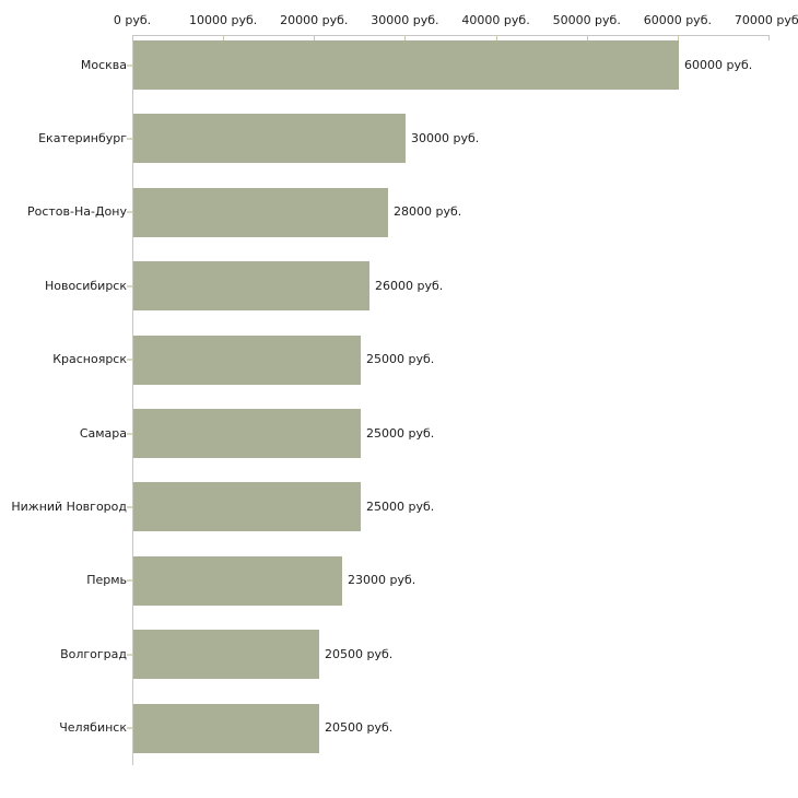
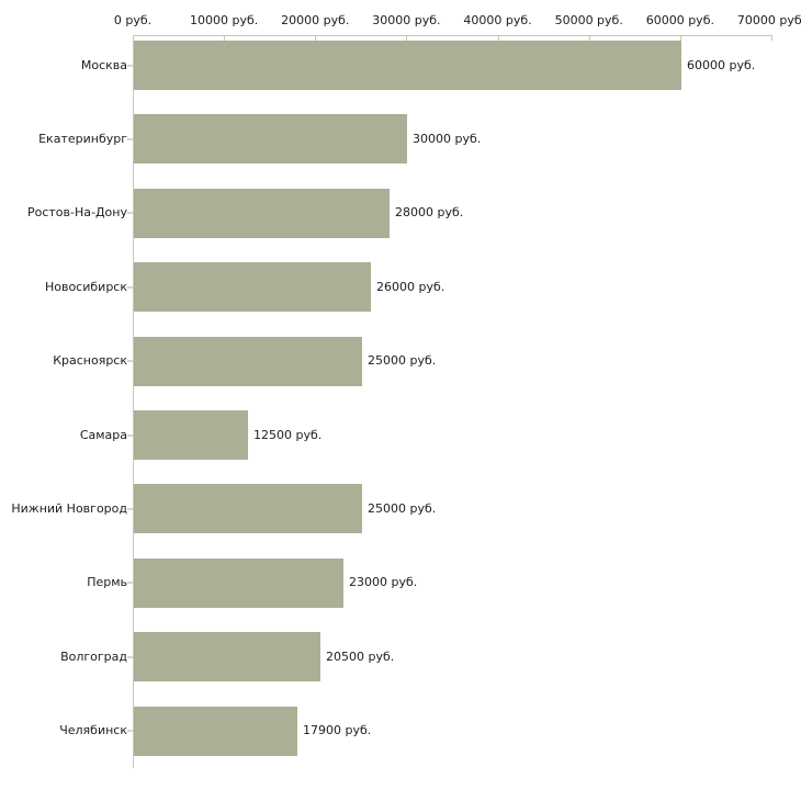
Самара: 25000 -> 12500
Челябинск: 20500 -> 17900
